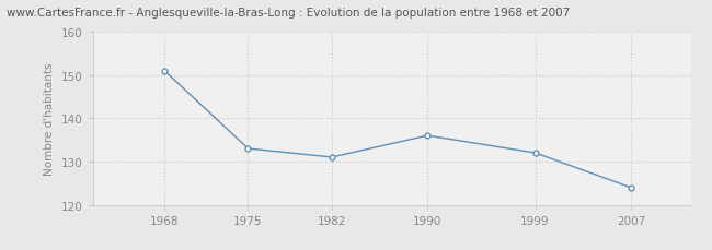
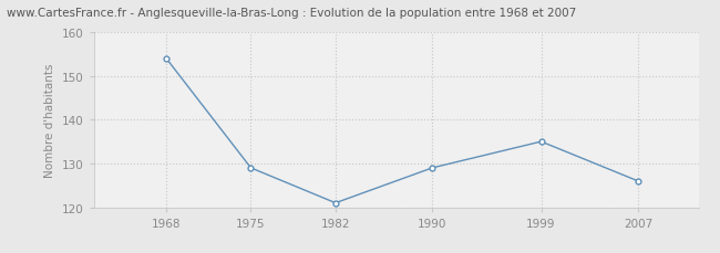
1968: 151 -> 154
1975: 133 -> 129
1982: 131 -> 121
1990: 136 -> 129
1999: 132 -> 135
2007: 124 -> 126
